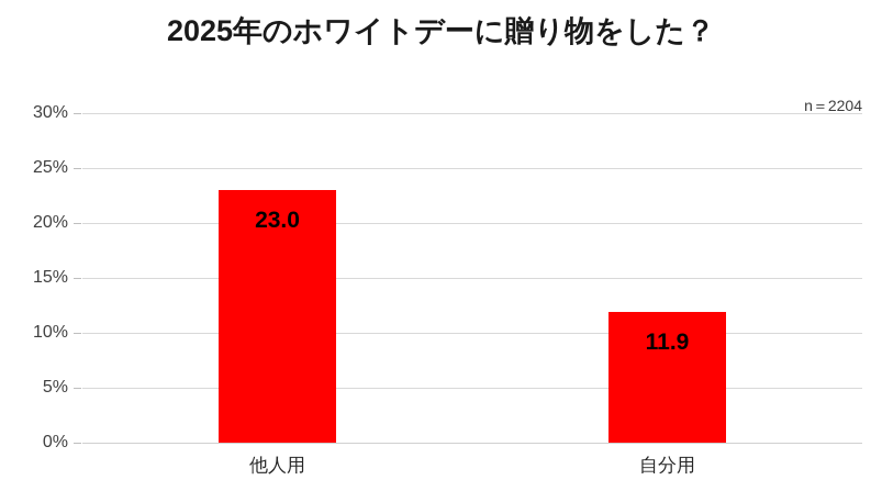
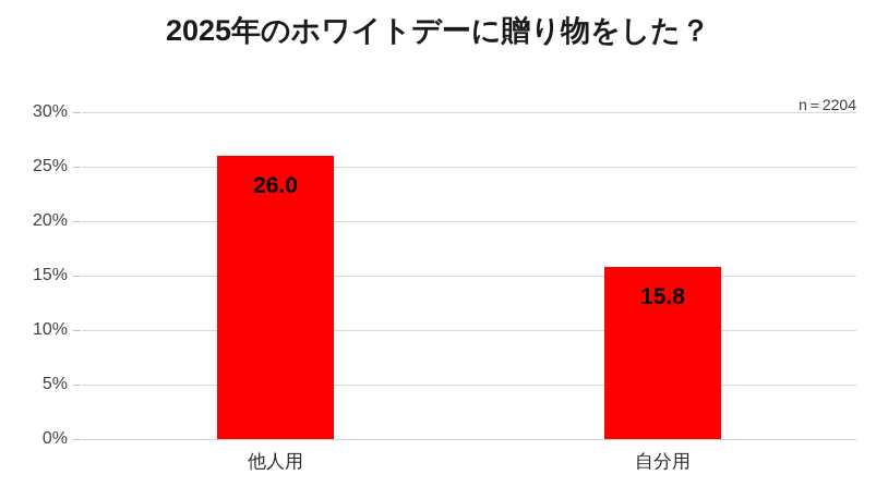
他人用: 23.0 -> 26.0
自分用: 11.9 -> 15.8
